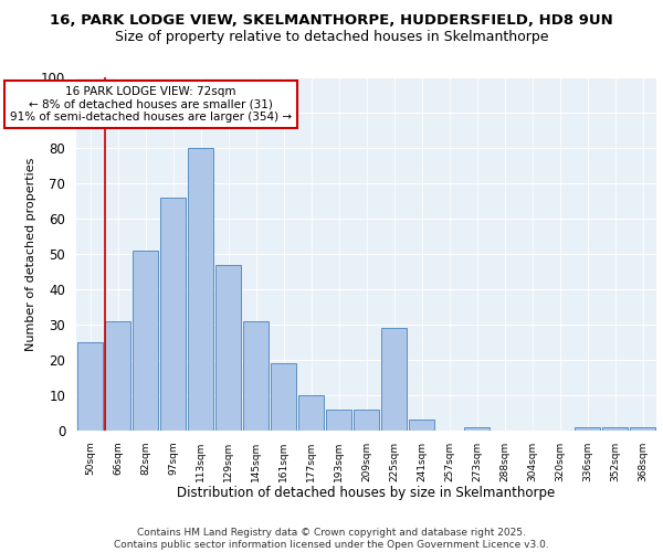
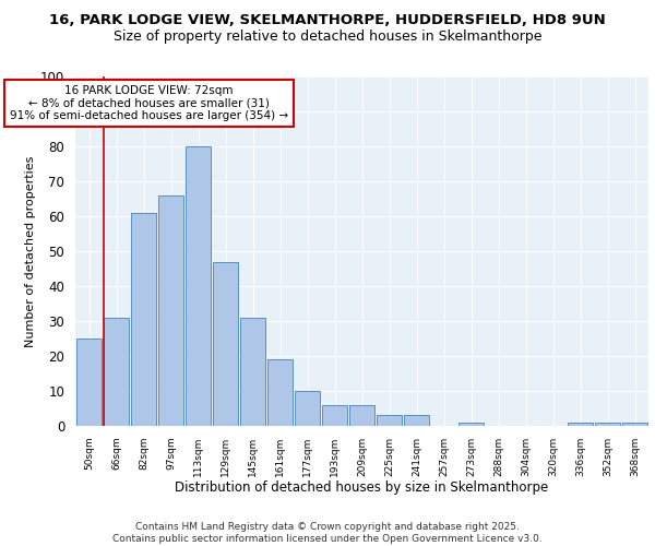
82sqm: 51 -> 61
225sqm: 29 -> 3
